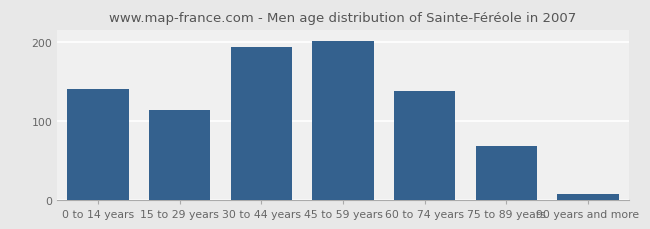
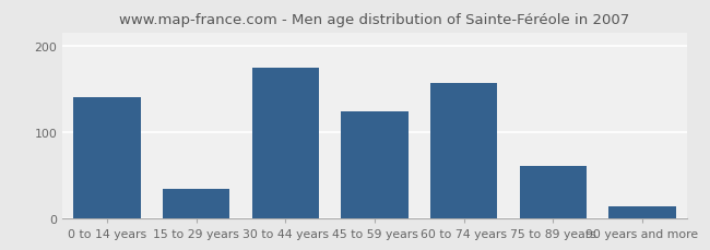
15 to 29 years: 113 -> 34
30 to 44 years: 193 -> 174
45 to 59 years: 201 -> 124
60 to 74 years: 138 -> 156
75 to 89 years: 68 -> 60
90 years and more: 7 -> 14
